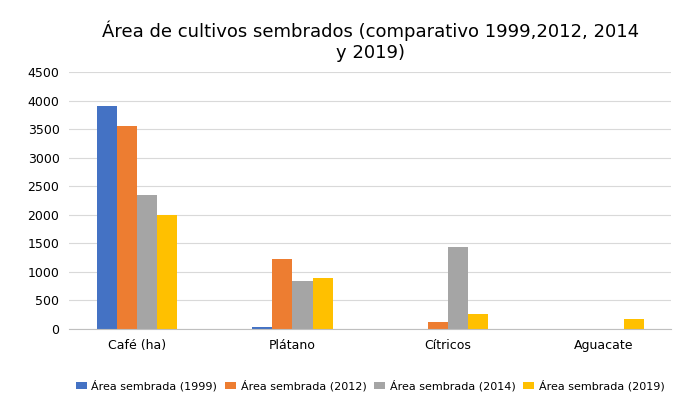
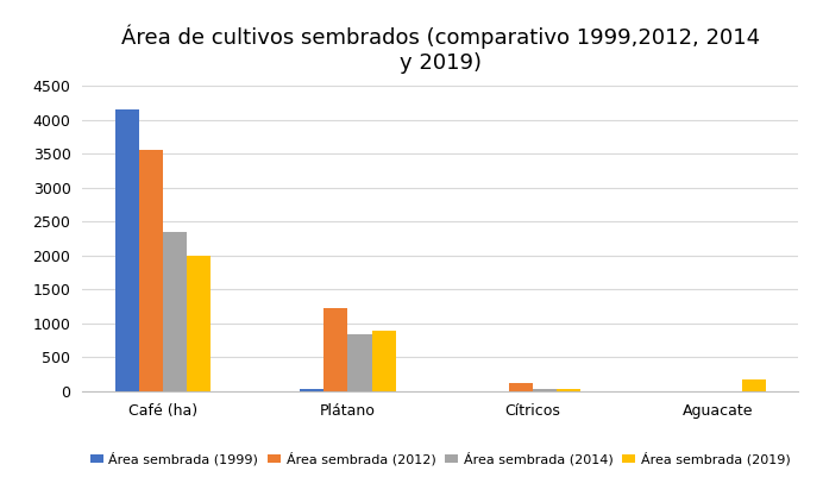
Área sembrada (1999)/Café (ha): 3900 -> 4150
Área sembrada (2014)/Cítricos: 1440 -> 30
Área sembrada (2019)/Cítricos: 260 -> 40
